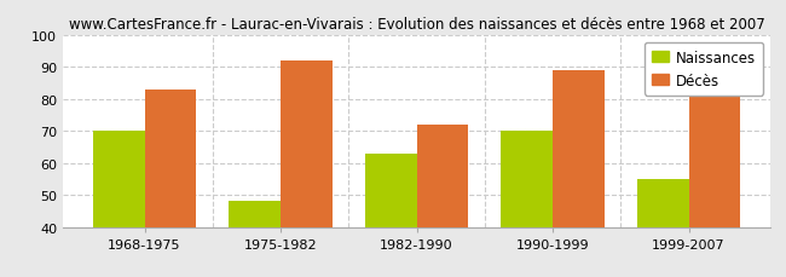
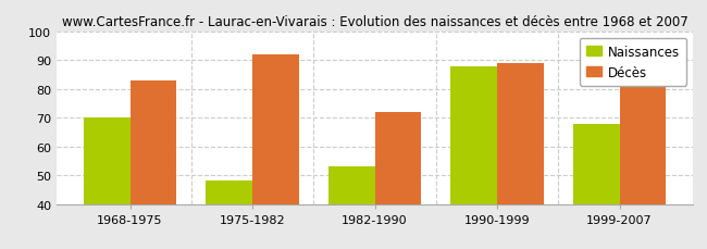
Naissances/1982-1990: 63 -> 53
Naissances/1990-1999: 70 -> 88
Naissances/1999-2007: 55 -> 68
